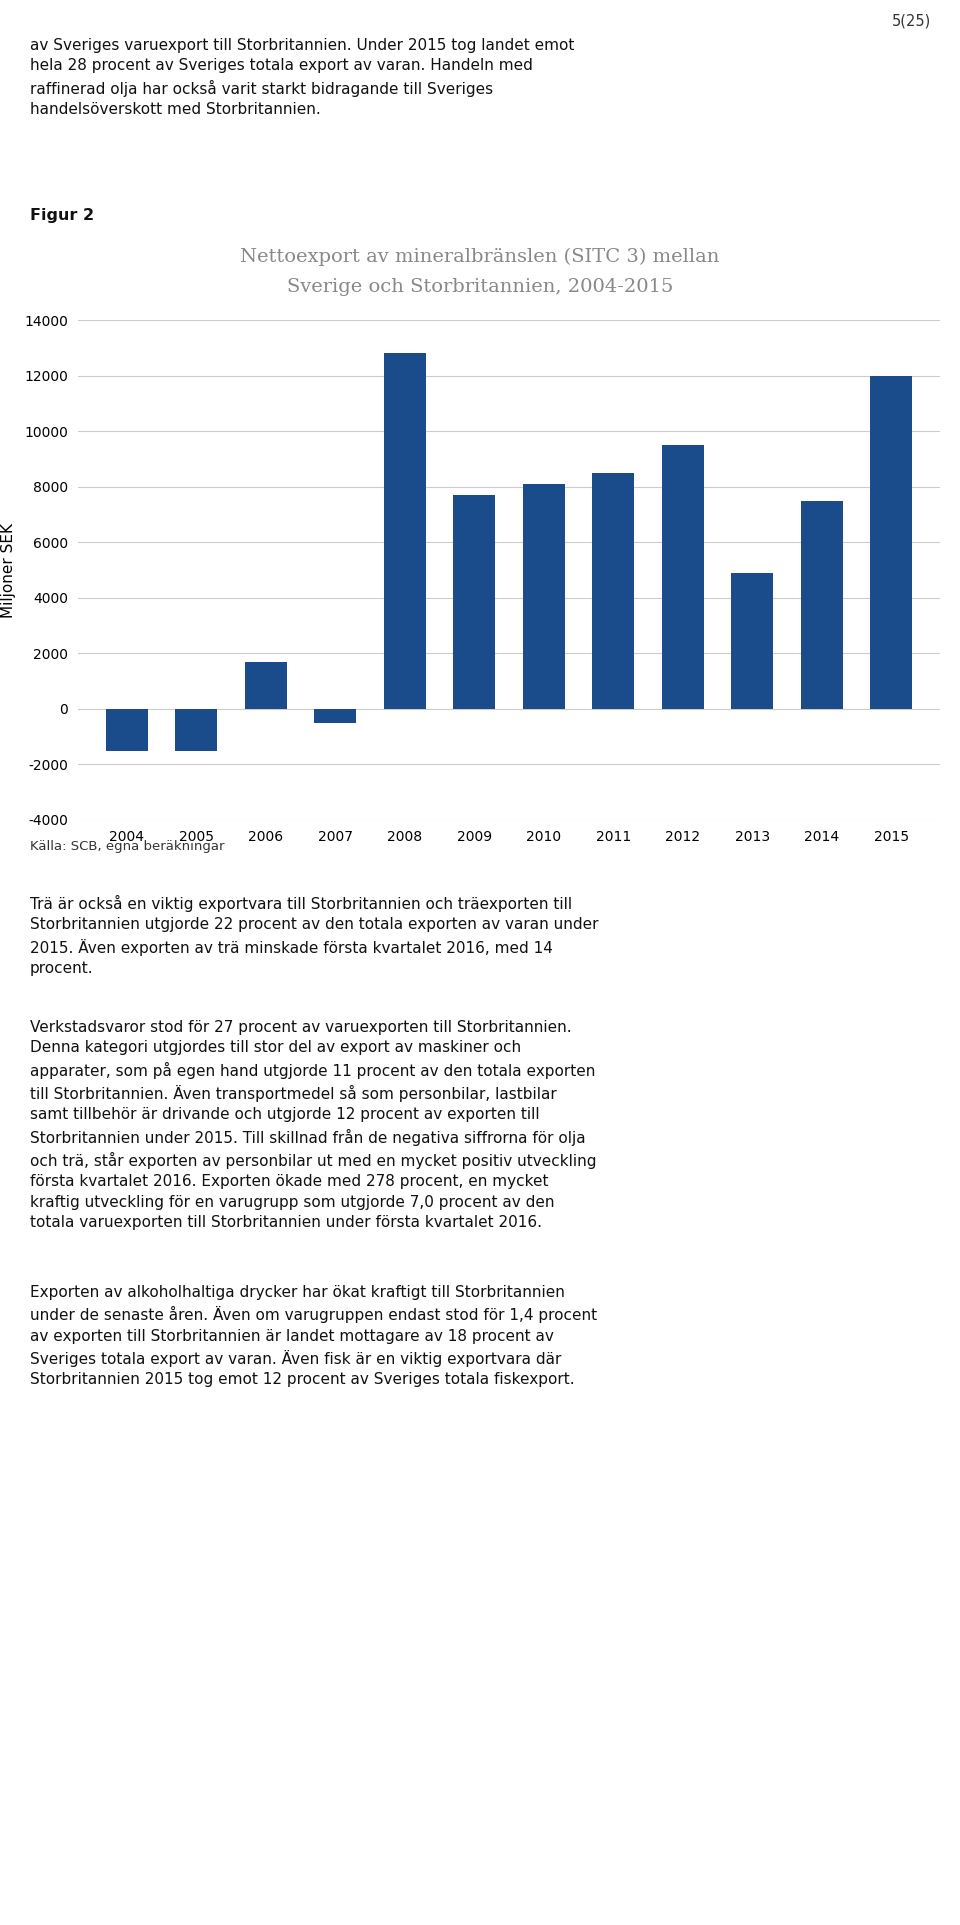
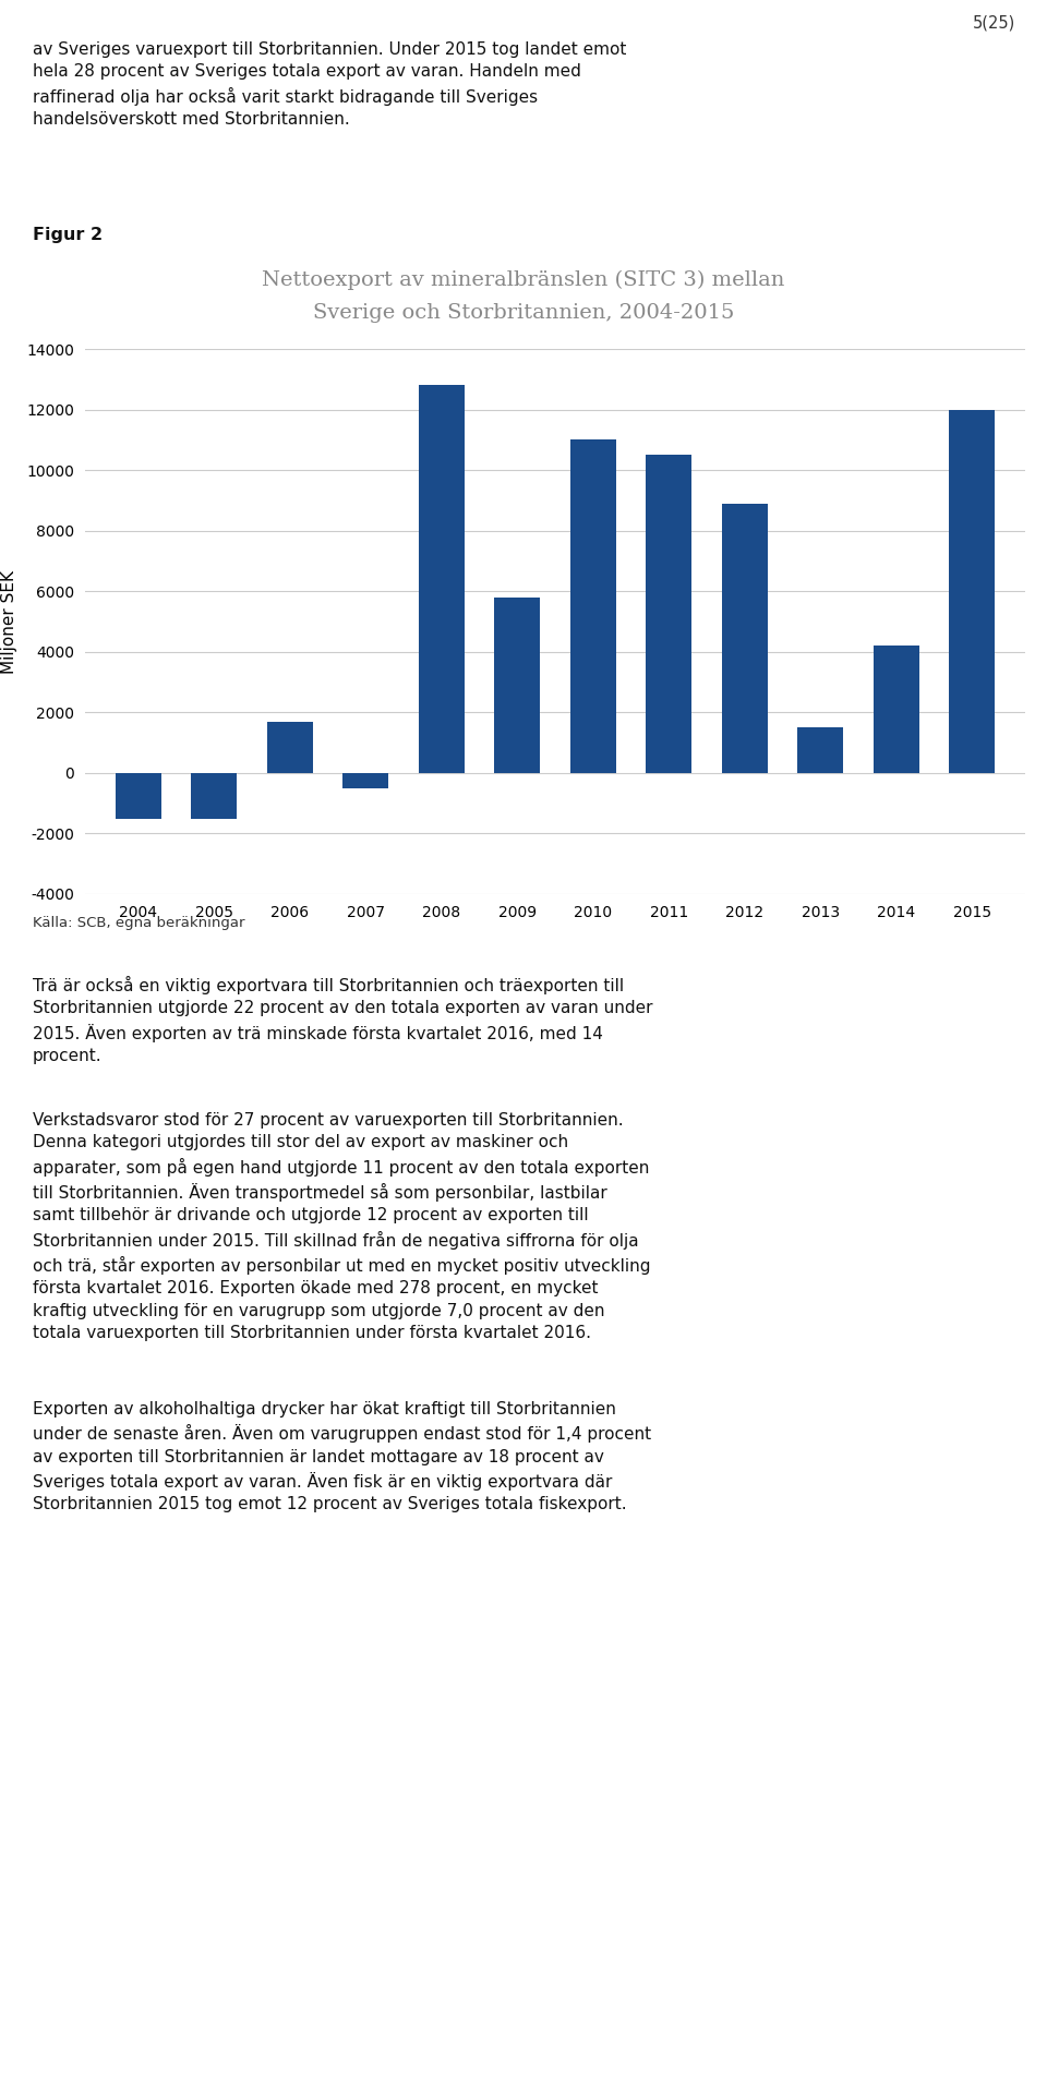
2009: 7700 -> 5800
2010: 8100 -> 11000
2011: 8500 -> 10500
2012: 9500 -> 8900
2013: 4900 -> 1500
2014: 7500 -> 4200
